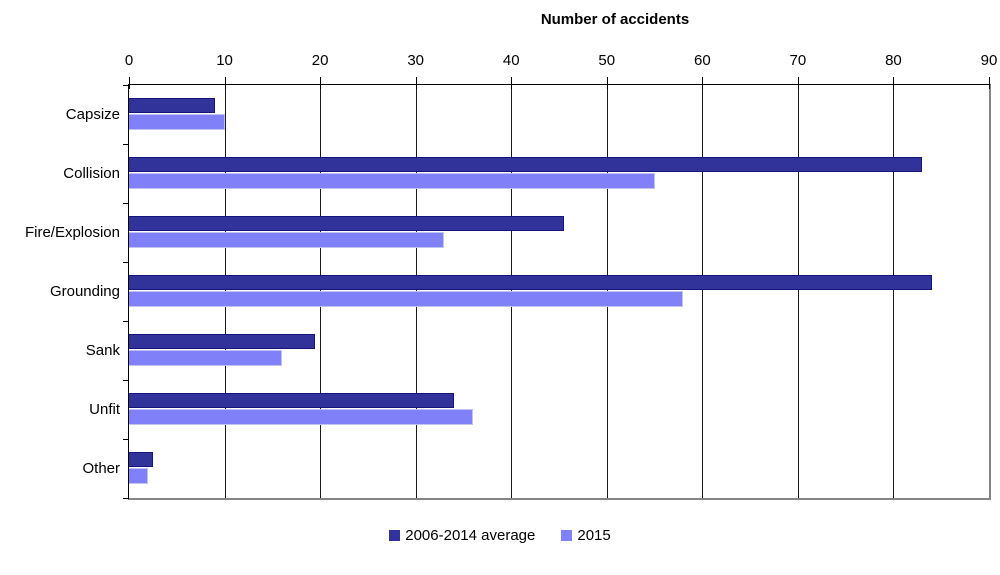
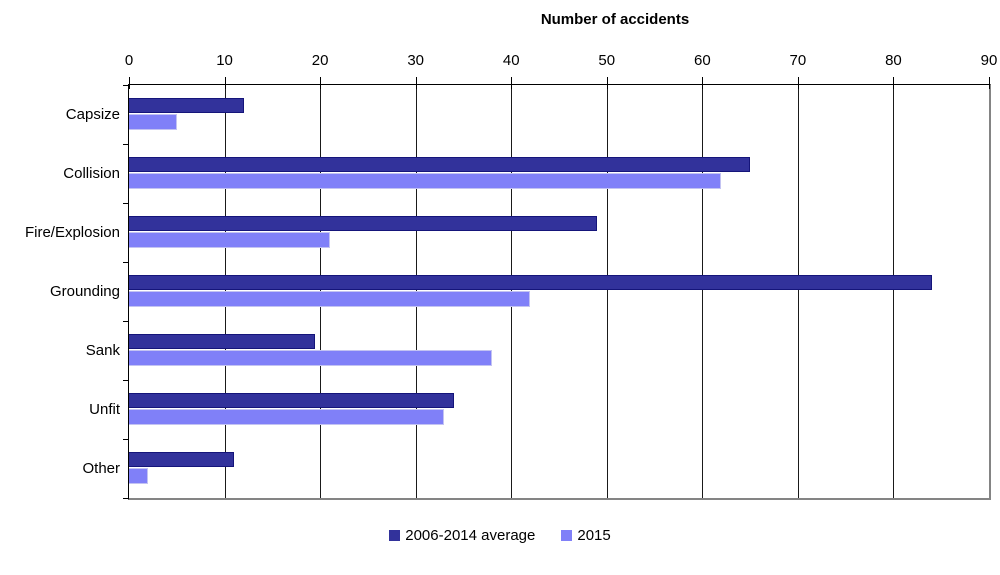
2006-2014 average/Capsize: 9 -> 12
2015/Capsize: 10 -> 5
2006-2014 average/Collision: 83 -> 65
2015/Collision: 55 -> 62
2006-2014 average/Fire/Explosion: 46 -> 49
2015/Fire/Explosion: 33 -> 21
2015/Grounding: 58 -> 42
2015/Sank: 16 -> 38
2015/Unfit: 36 -> 33
2006-2014 average/Other: 2 -> 11
